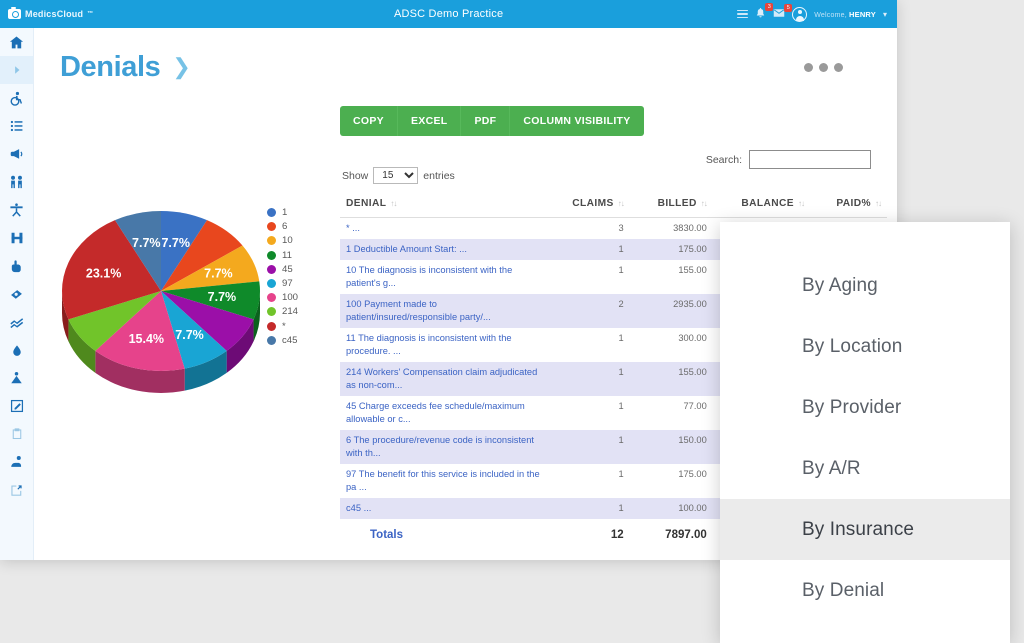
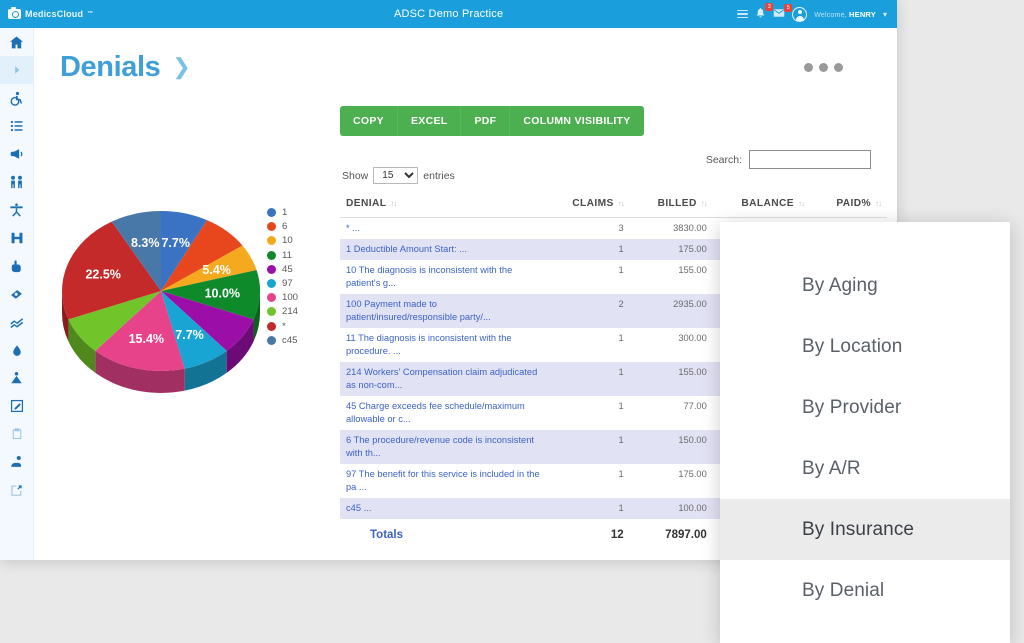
10: 7.7% -> 5.4%
11: 7.7% -> 10.0%
*: 23.1% -> 22.5%
c45: 7.7% -> 8.3%
